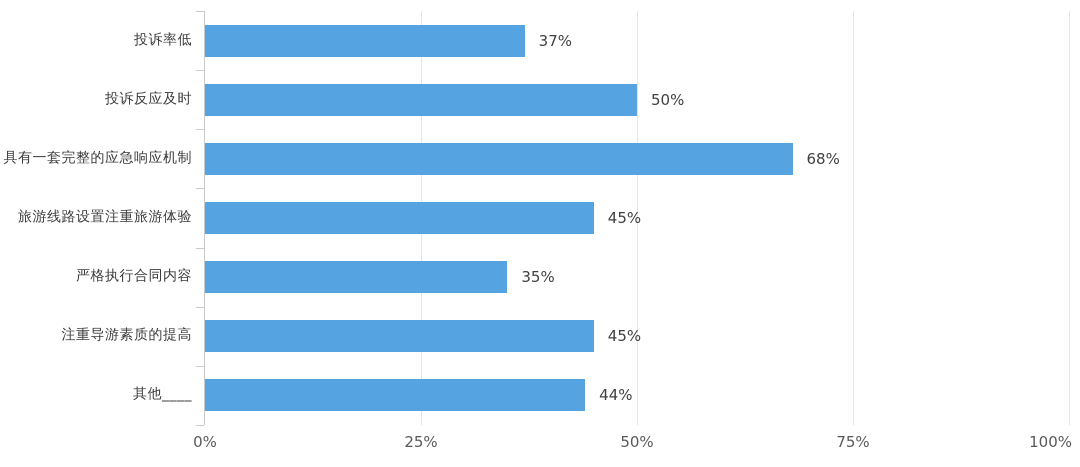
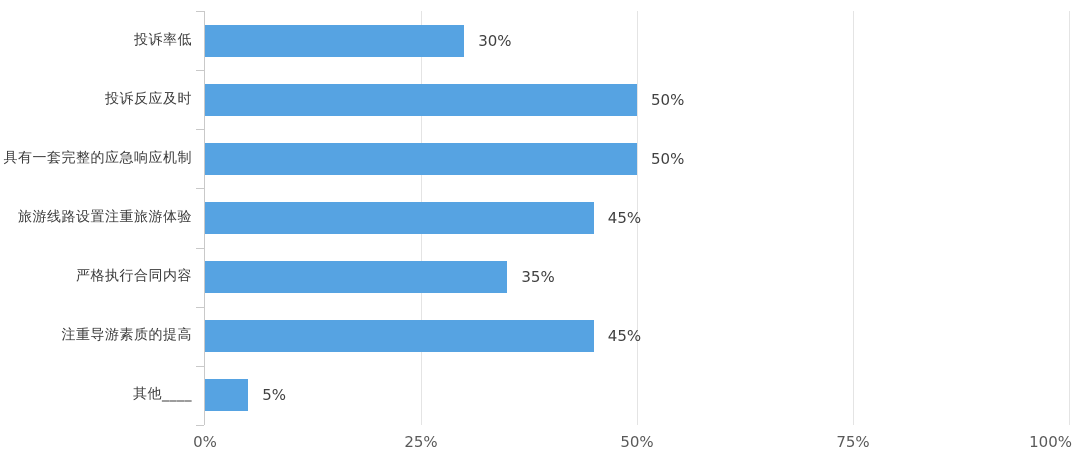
投诉率低: 37% -> 30%
具有一套完整的应急响应机制: 68% -> 50%
其他____: 44% -> 5%
